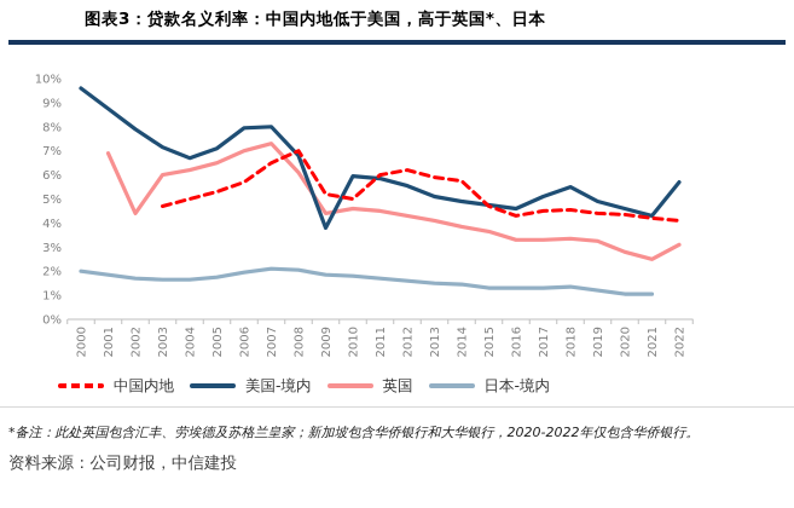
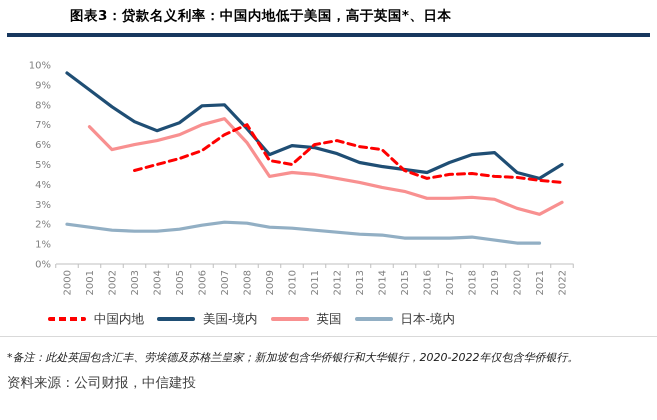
英国/2002: 4.4% -> 5.8%
美国-境内/2009: 3.8% -> 5.5%
美国-境内/2019: 4.9% -> 5.6%
美国-境内/2022: 5.7% -> 5.0%
